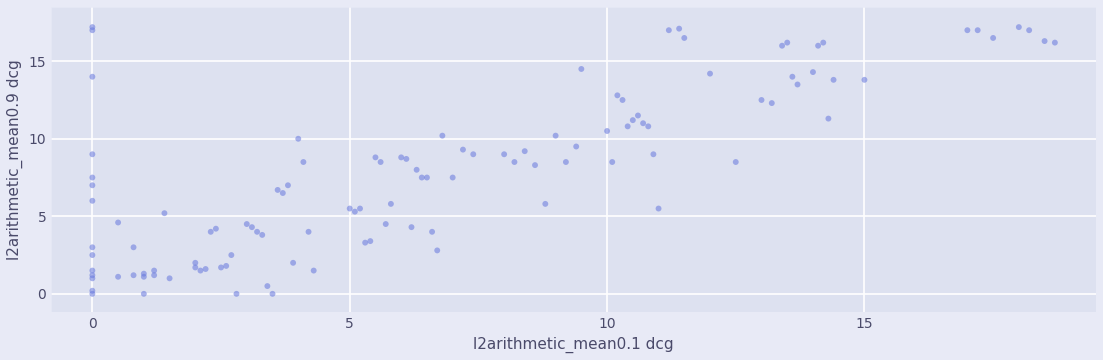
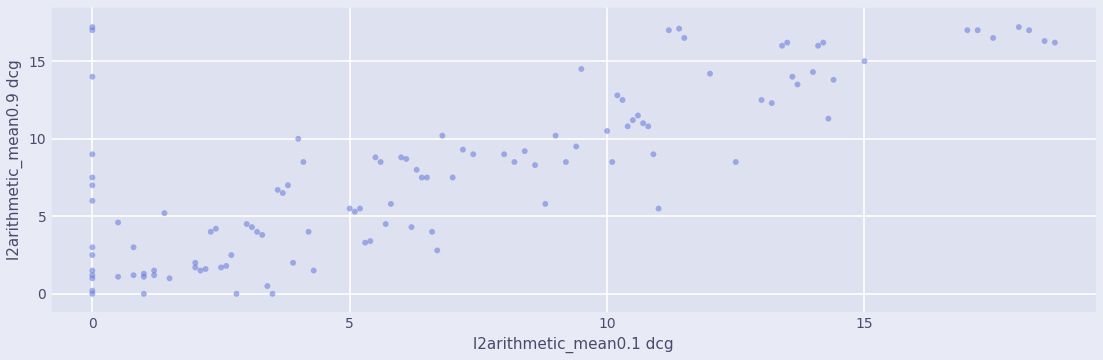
15: 13.8 -> 15.0
